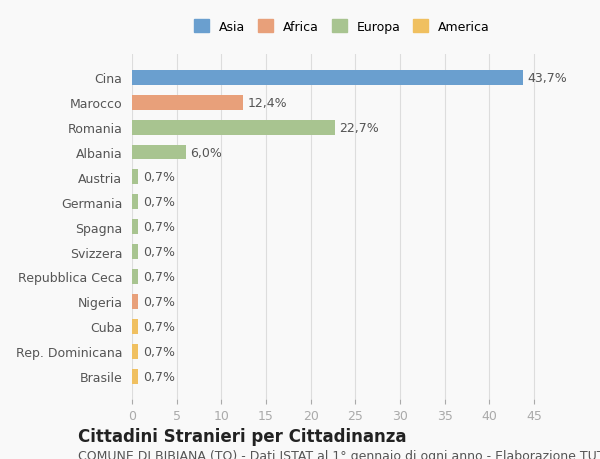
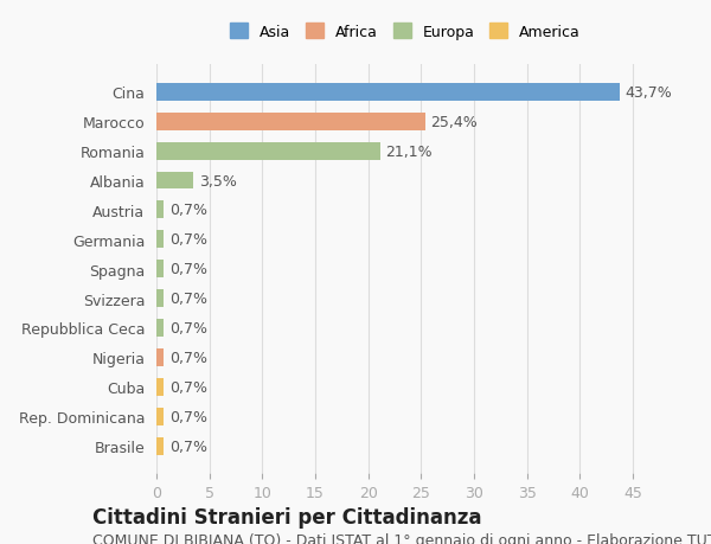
Marocco: 12,4% -> 25,4%
Romania: 22,7% -> 21,1%
Albania: 6,0% -> 3,5%
